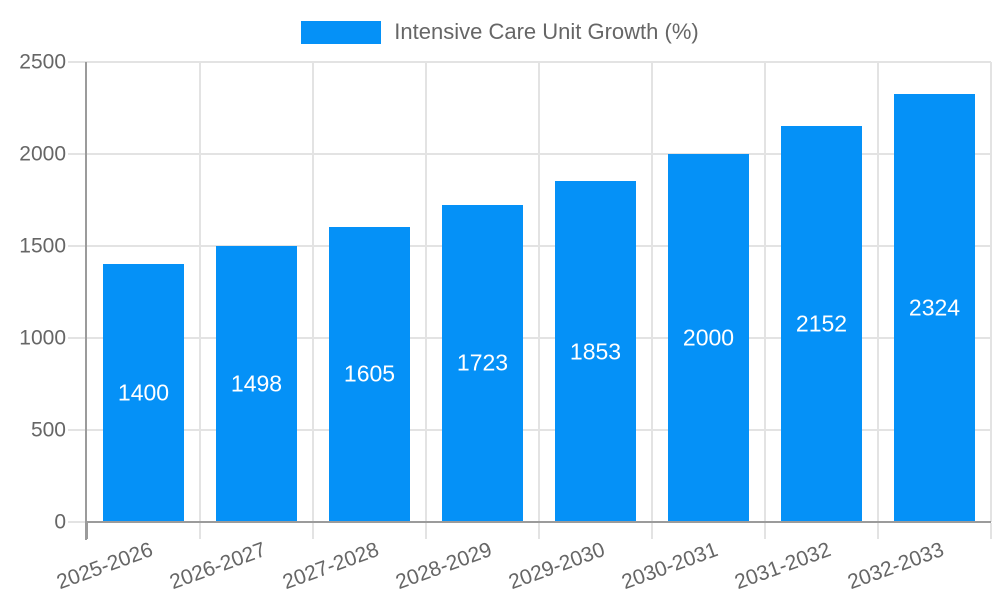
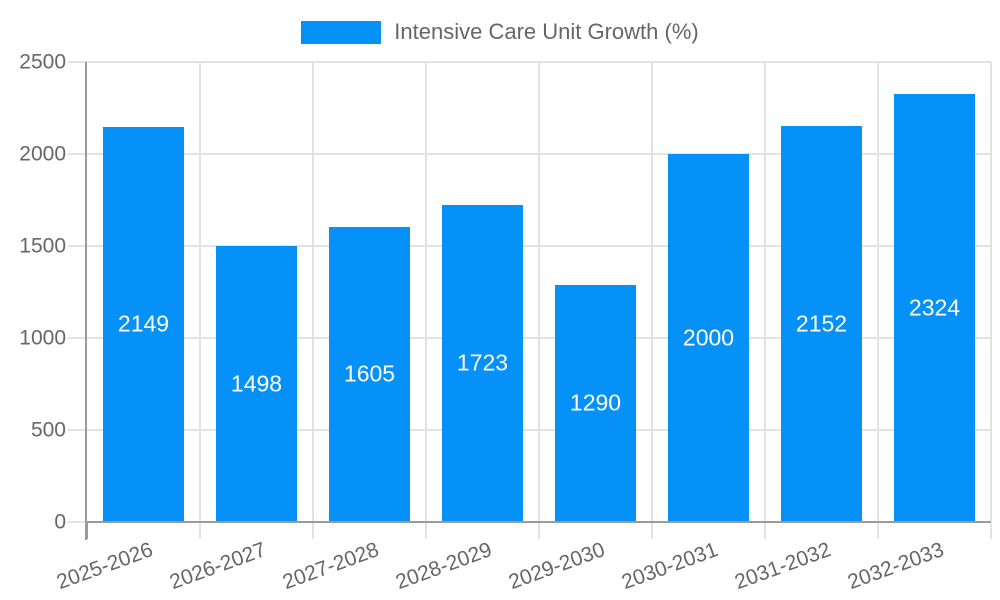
2025-2026: 1400 -> 2149
2029-2030: 1853 -> 1290
